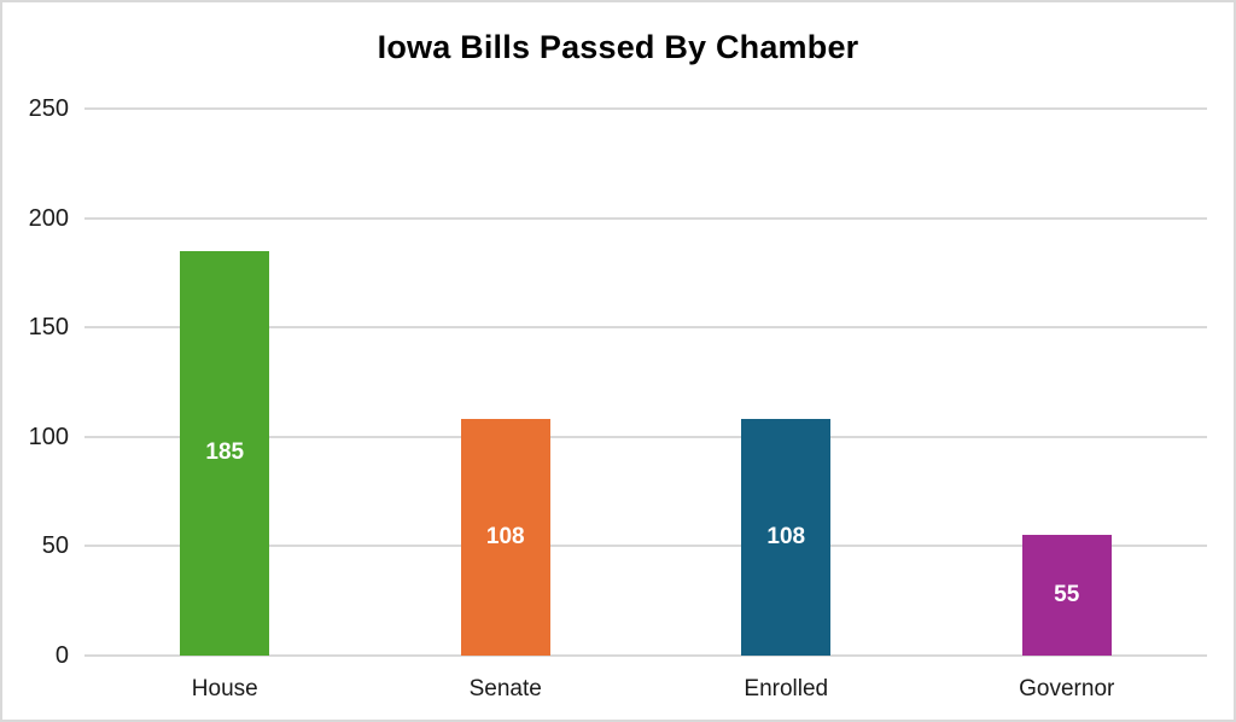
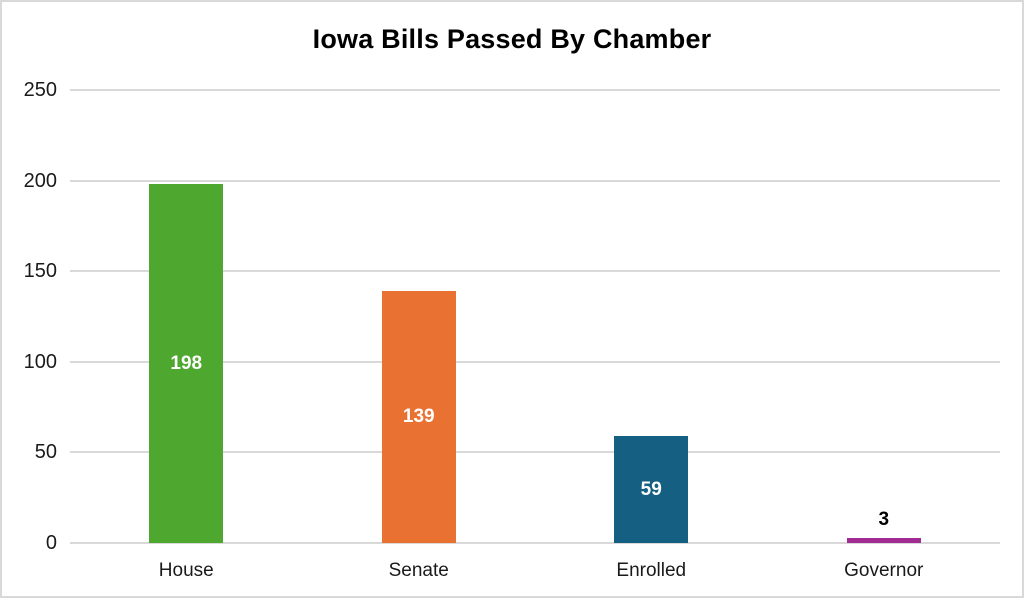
House: 185 -> 198
Senate: 108 -> 139
Enrolled: 108 -> 59
Governor: 55 -> 3
